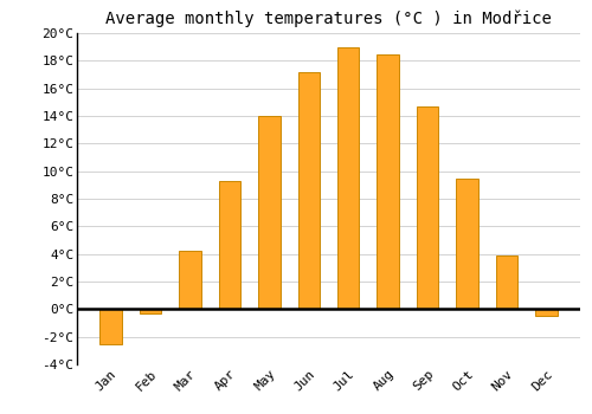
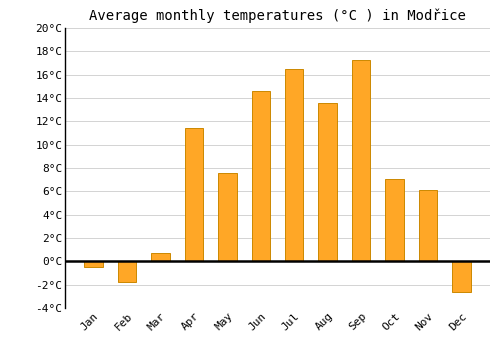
Jan: -2.5°C -> -0.5°C
Feb: -0.3°C -> -1.8°C
Mar: 4.2°C -> 0.7°C
Apr: 9.3°C -> 11.4°C
May: 14.0°C -> 7.6°C
Jun: 17.2°C -> 14.6°C
Jul: 19.0°C -> 16.5°C
Aug: 18.5°C -> 13.6°C
Sep: 14.7°C -> 17.3°C
Oct: 9.5°C -> 7.1°C
Nov: 3.9°C -> 6.1°C
Dec: -0.5°C -> -2.6°C
